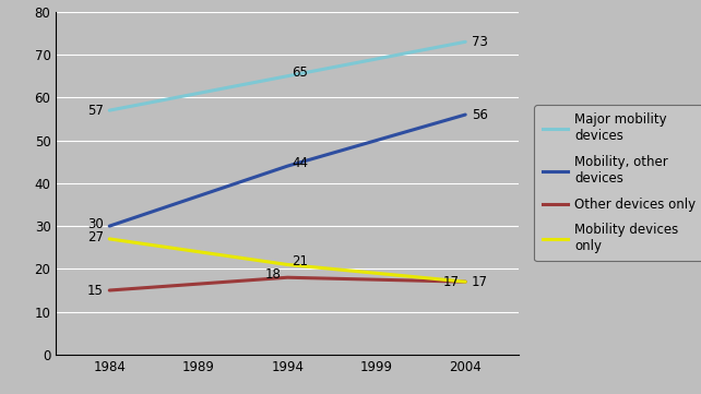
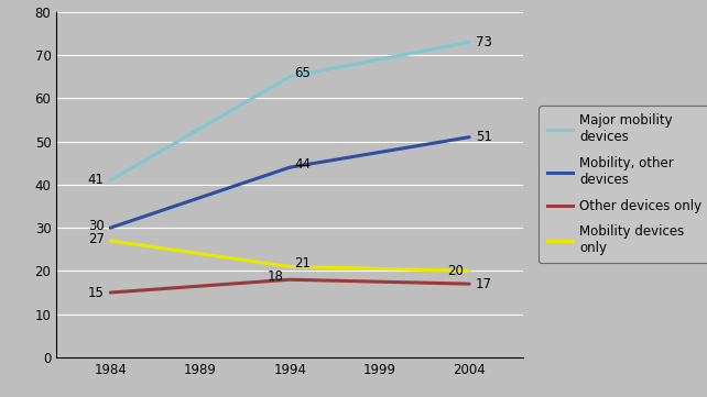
Major mobility devices/1984: 57 -> 41
Mobility, other devices/2004: 56 -> 51
Mobility devices only/2004: 17 -> 20
